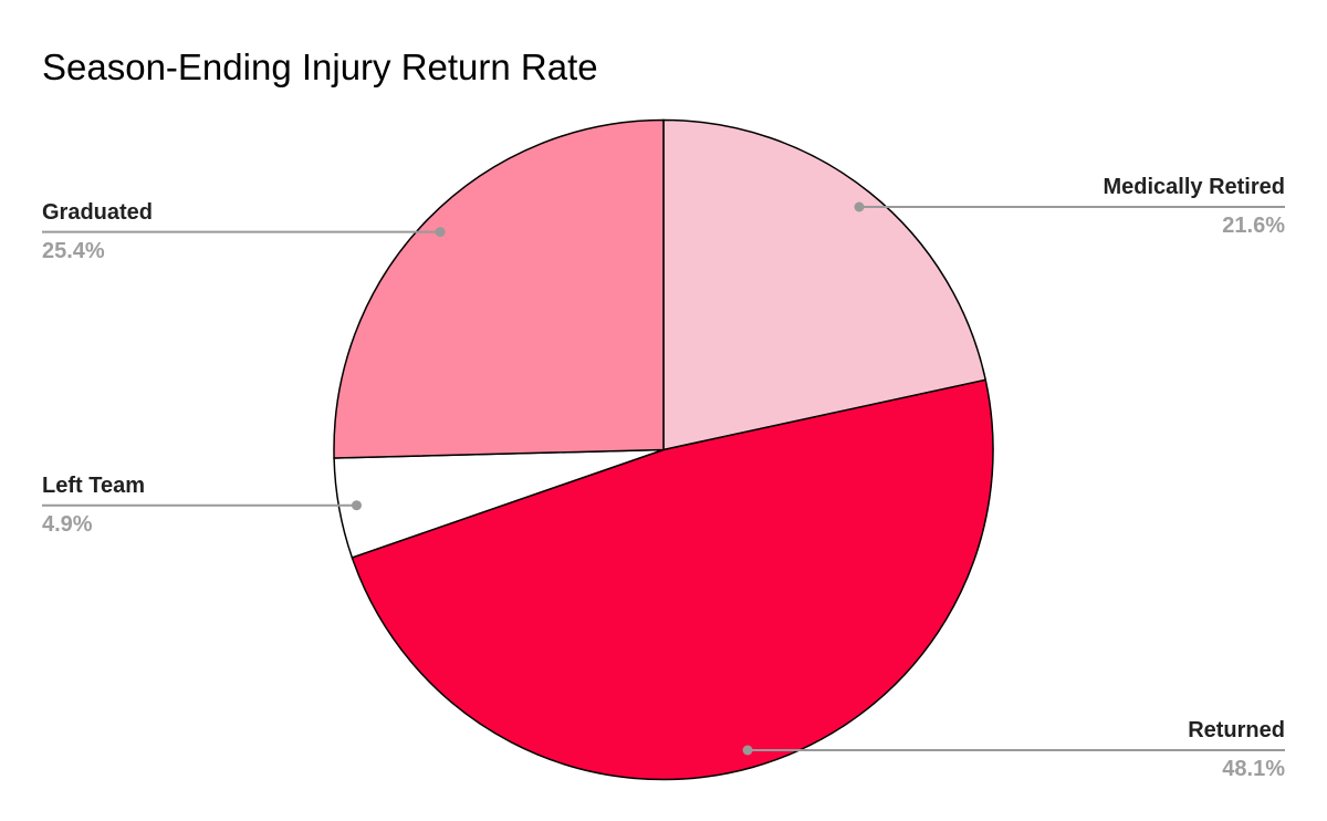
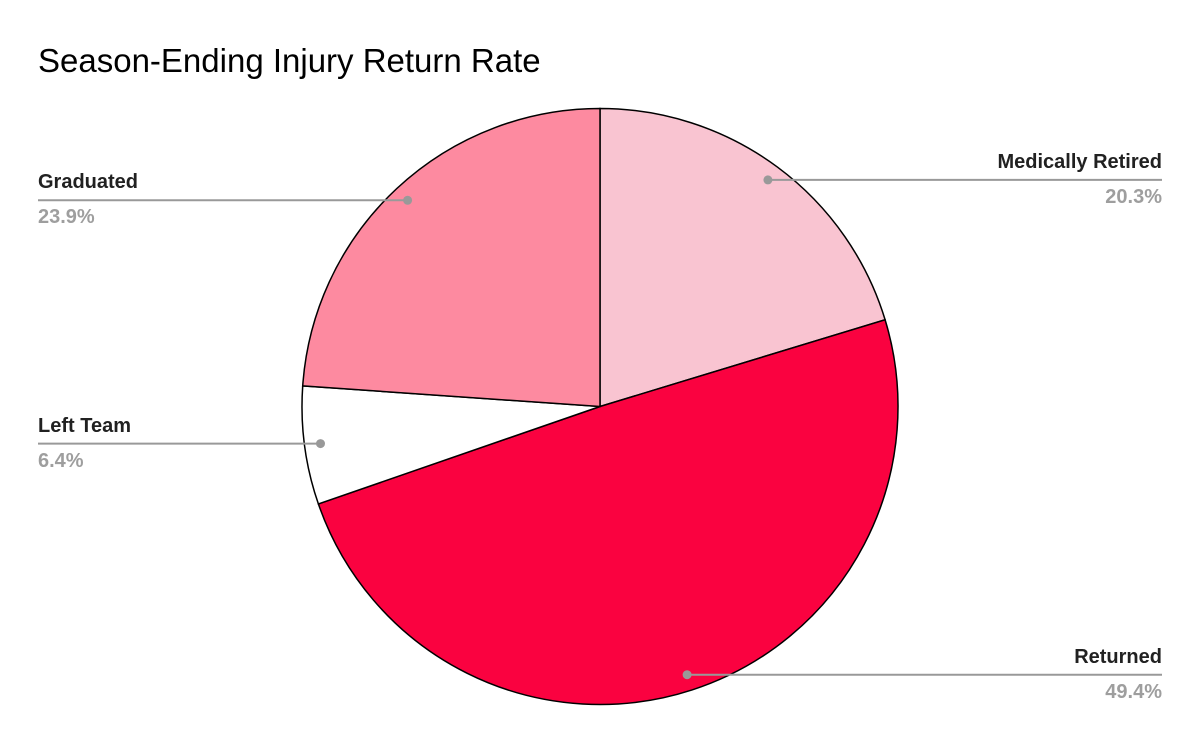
Medically Retired: 21.6% -> 20.3%
Returned: 48.1% -> 49.4%
Left Team: 4.9% -> 6.4%
Graduated: 25.4% -> 23.9%
